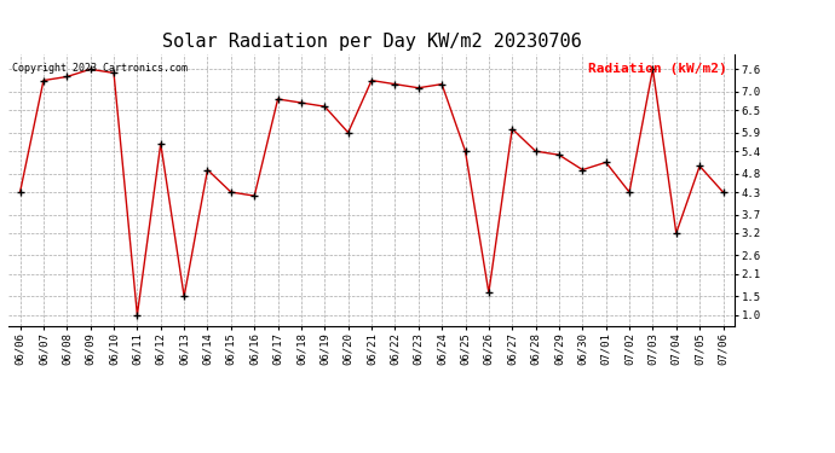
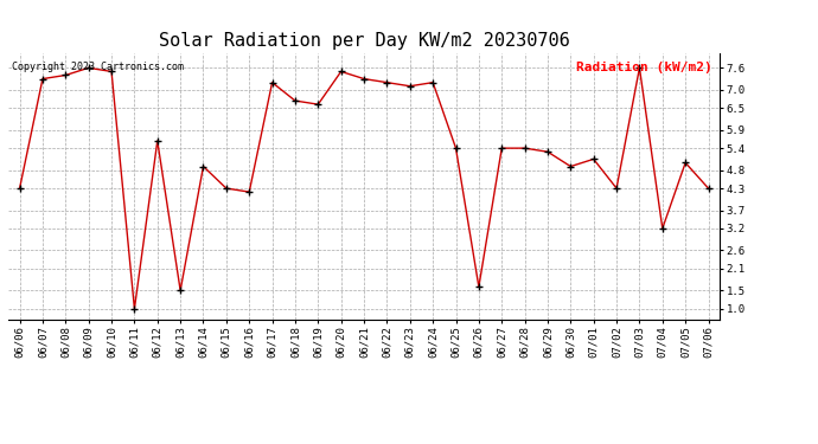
06/17: 6.8 -> 7.2
06/20: 5.9 -> 7.5
06/27: 6.0 -> 5.4
